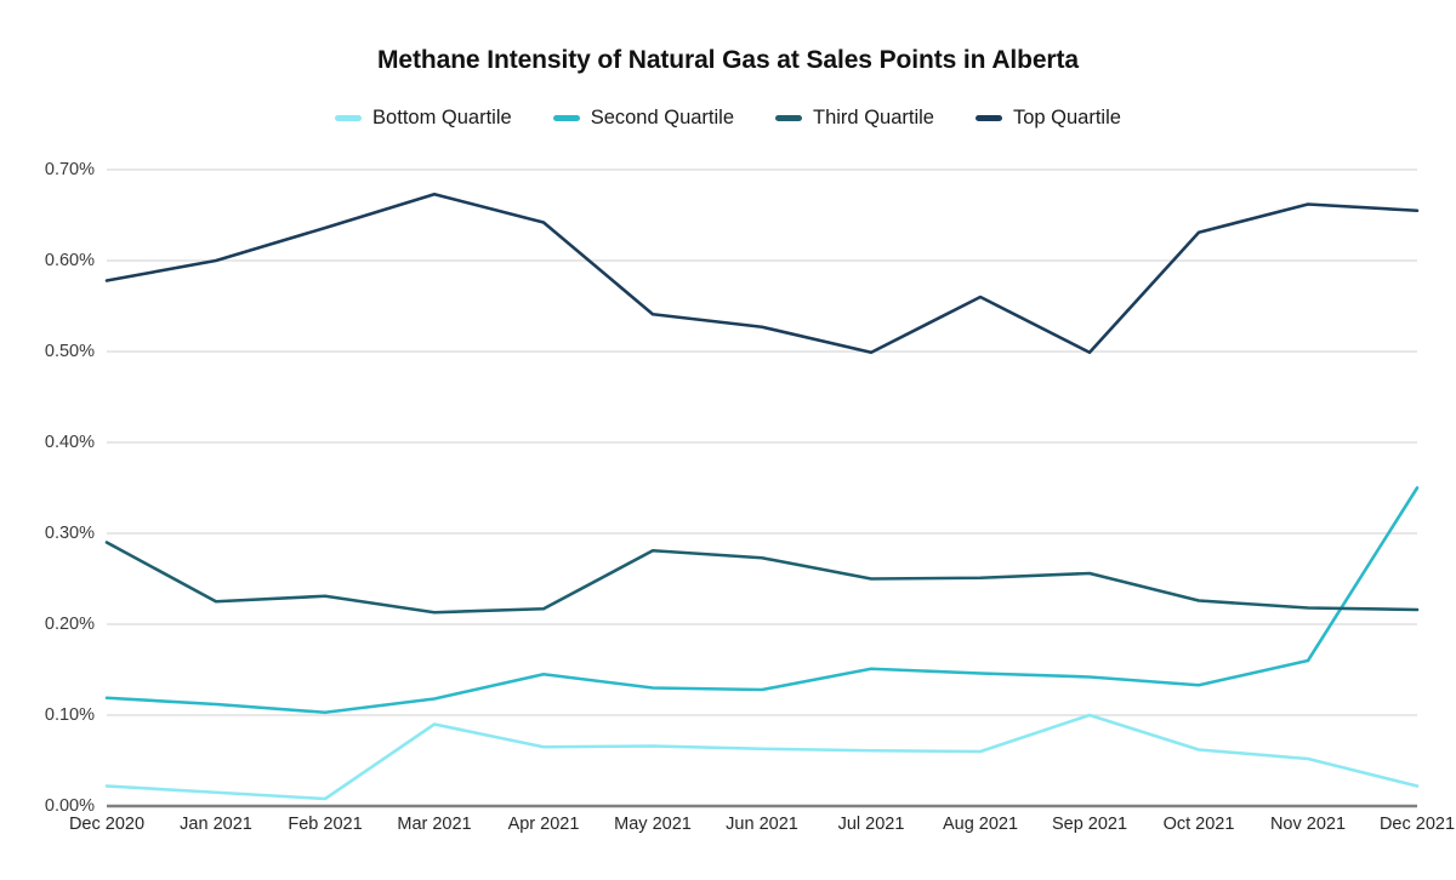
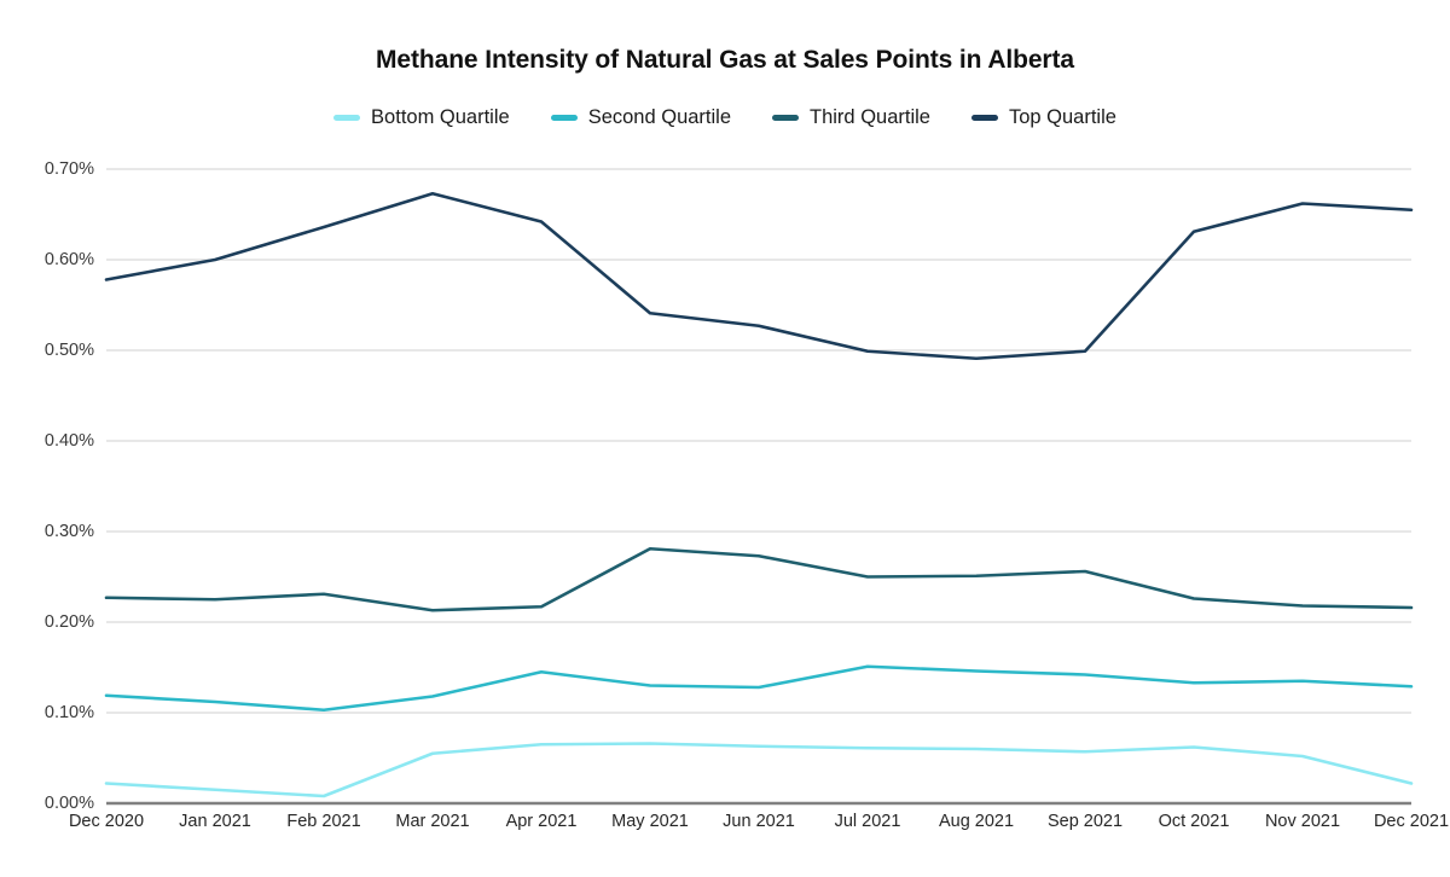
Third Quartile/Dec 2020: 0.29% -> 0.23%
Bottom Quartile/Mar 2021: 0.09% -> 0.06%
Top Quartile/Aug 2021: 0.56% -> 0.49%
Bottom Quartile/Sep 2021: 0.10% -> 0.06%
Second Quartile/Nov 2021: 0.16% -> 0.14%
Second Quartile/Dec 2021: 0.35% -> 0.13%
